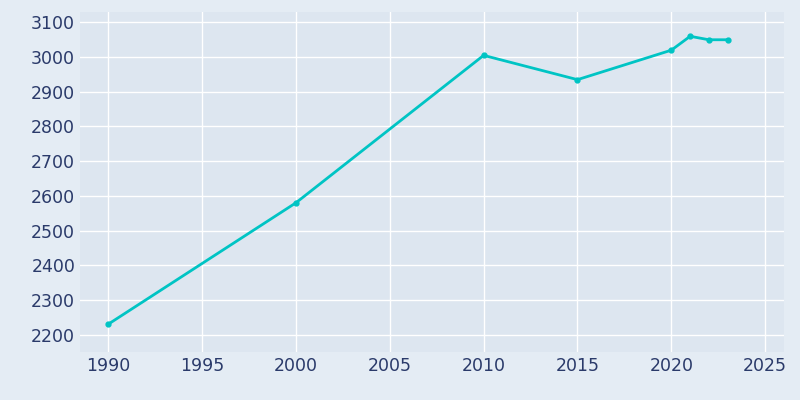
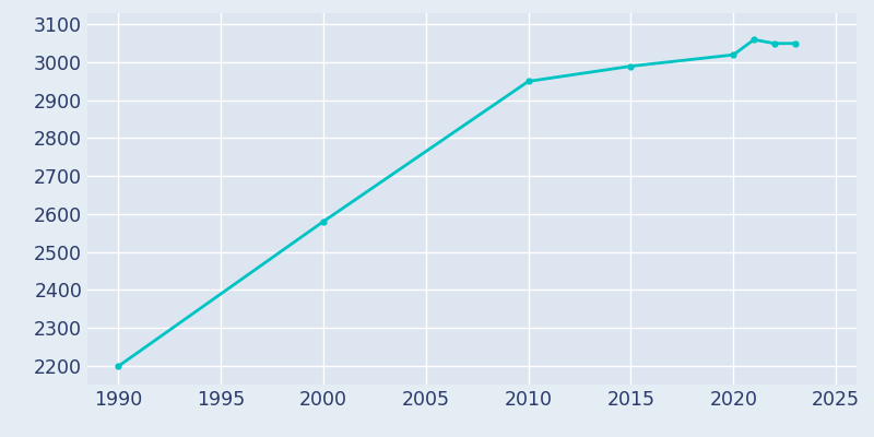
1990: 2230 -> 2198
2010: 3005 -> 2950
2015: 2935 -> 2990
